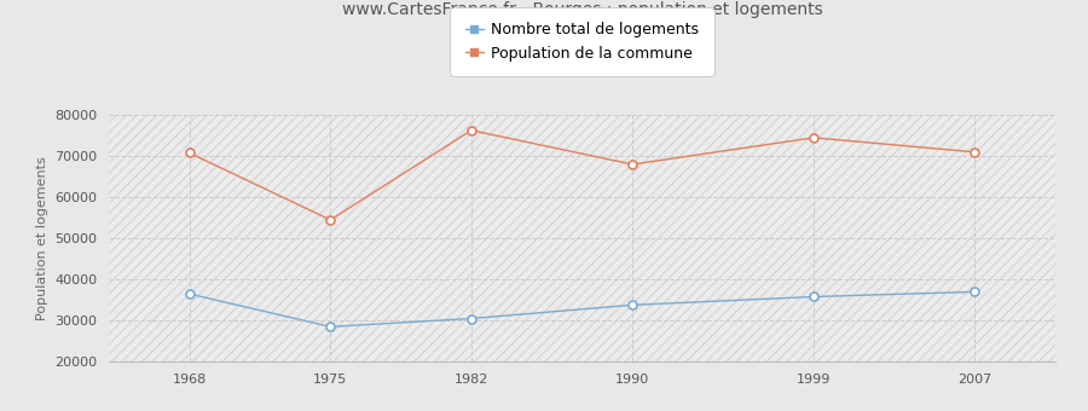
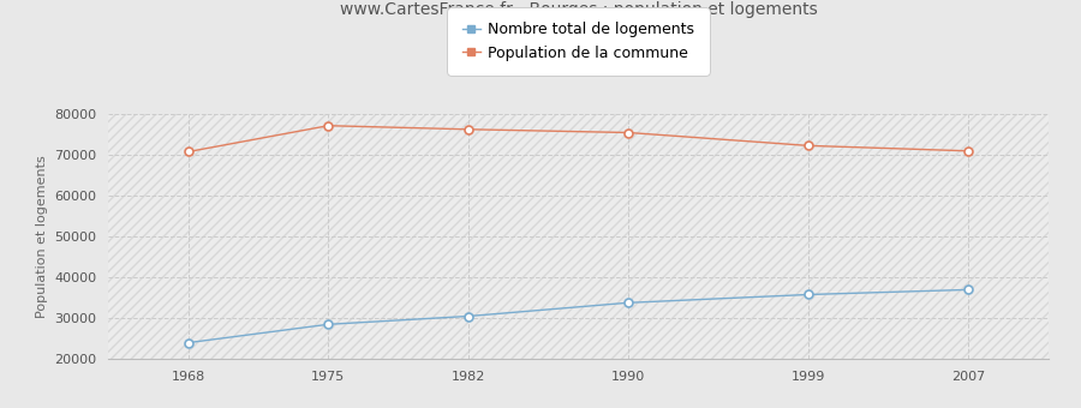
Nombre total de logements/1968: 36500 -> 24000
Population de la commune/1975: 54500 -> 77200
Population de la commune/1990: 68000 -> 75500
Population de la commune/1999: 74500 -> 72300
